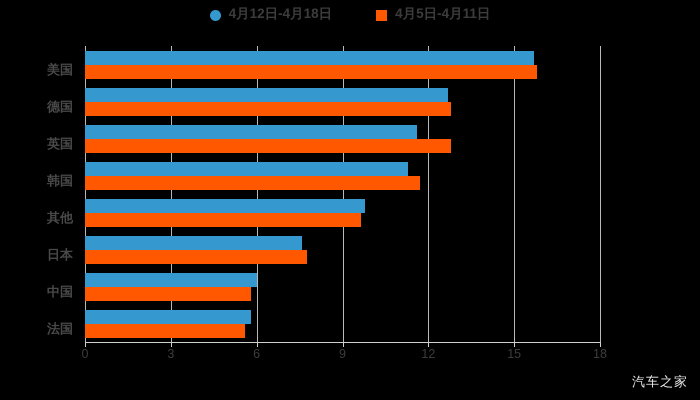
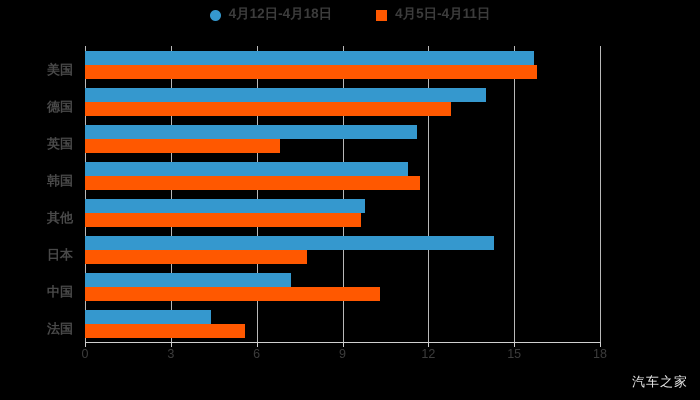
4月12日-4月18日/德国: 12.7 -> 14.0
4月5日-4月11日/英国: 12.8 -> 6.8
4月12日-4月18日/日本: 7.6 -> 14.3
4月12日-4月18日/中国: 6.0 -> 7.2
4月5日-4月11日/中国: 5.8 -> 10.3
4月12日-4月18日/法国: 5.8 -> 4.4
